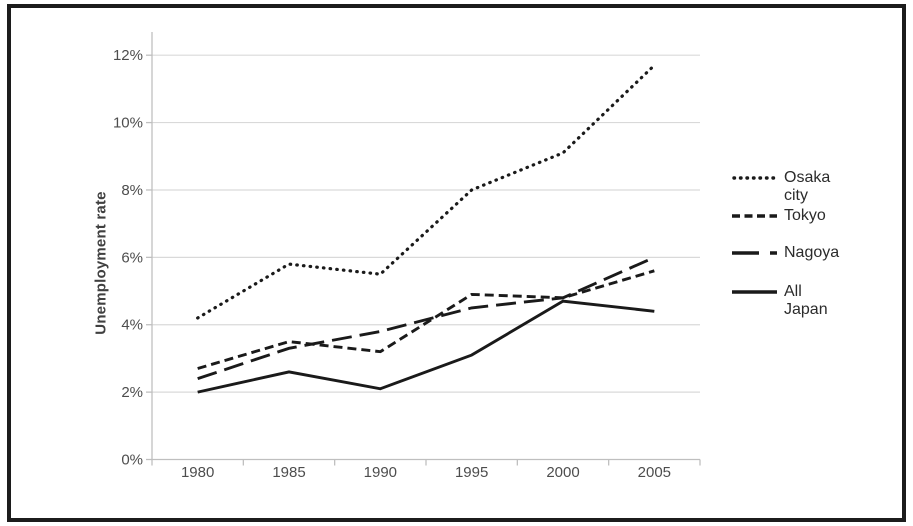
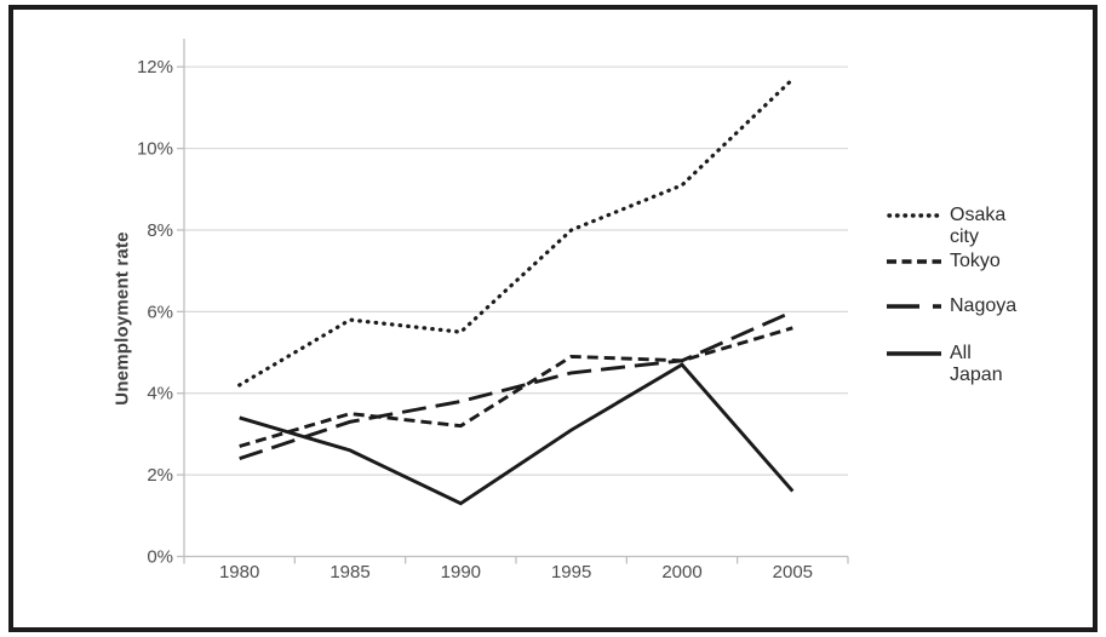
All Japan/1980: 2.0% -> 3.4%
All Japan/1990: 2.1% -> 1.3%
All Japan/2005: 4.4% -> 1.6%
